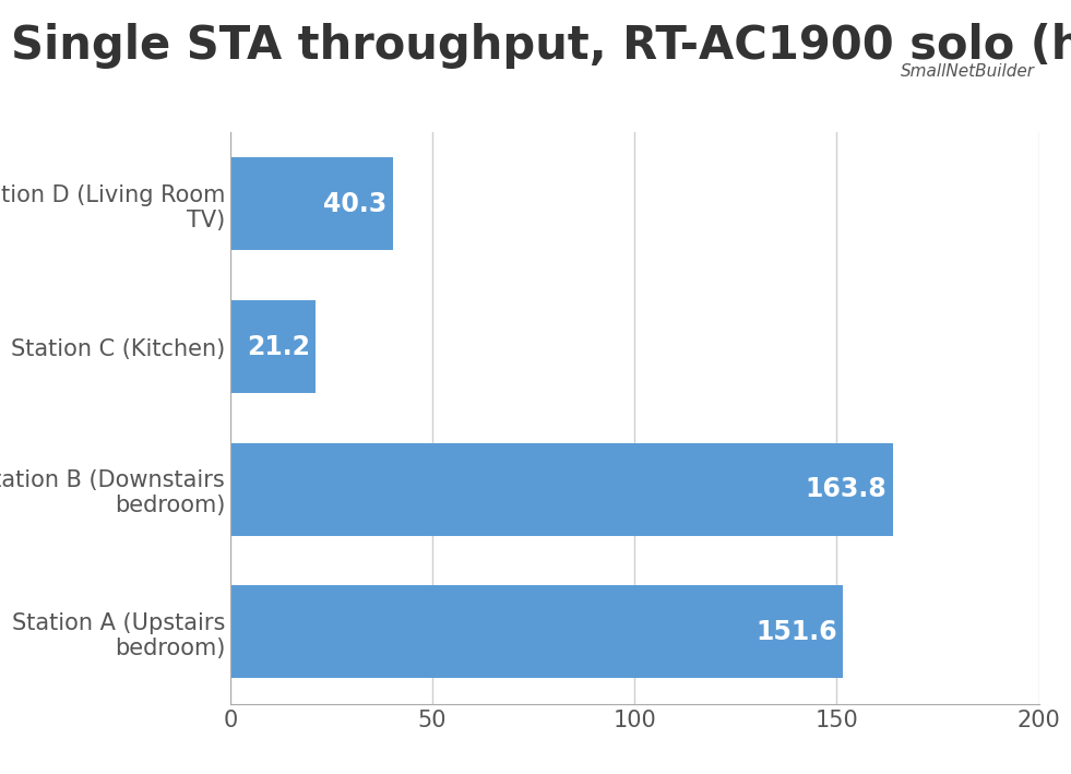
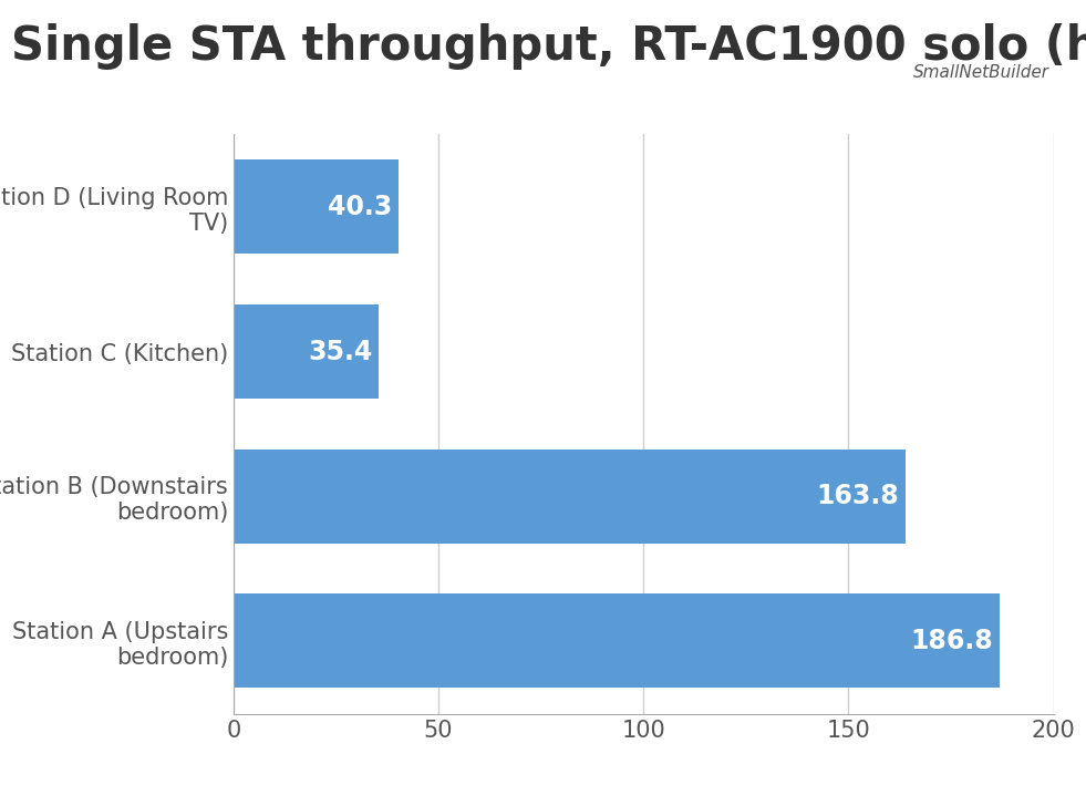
Station C (Kitchen): 21.2 -> 35.4
Station A (Upstairs bedroom): 151.6 -> 186.8
